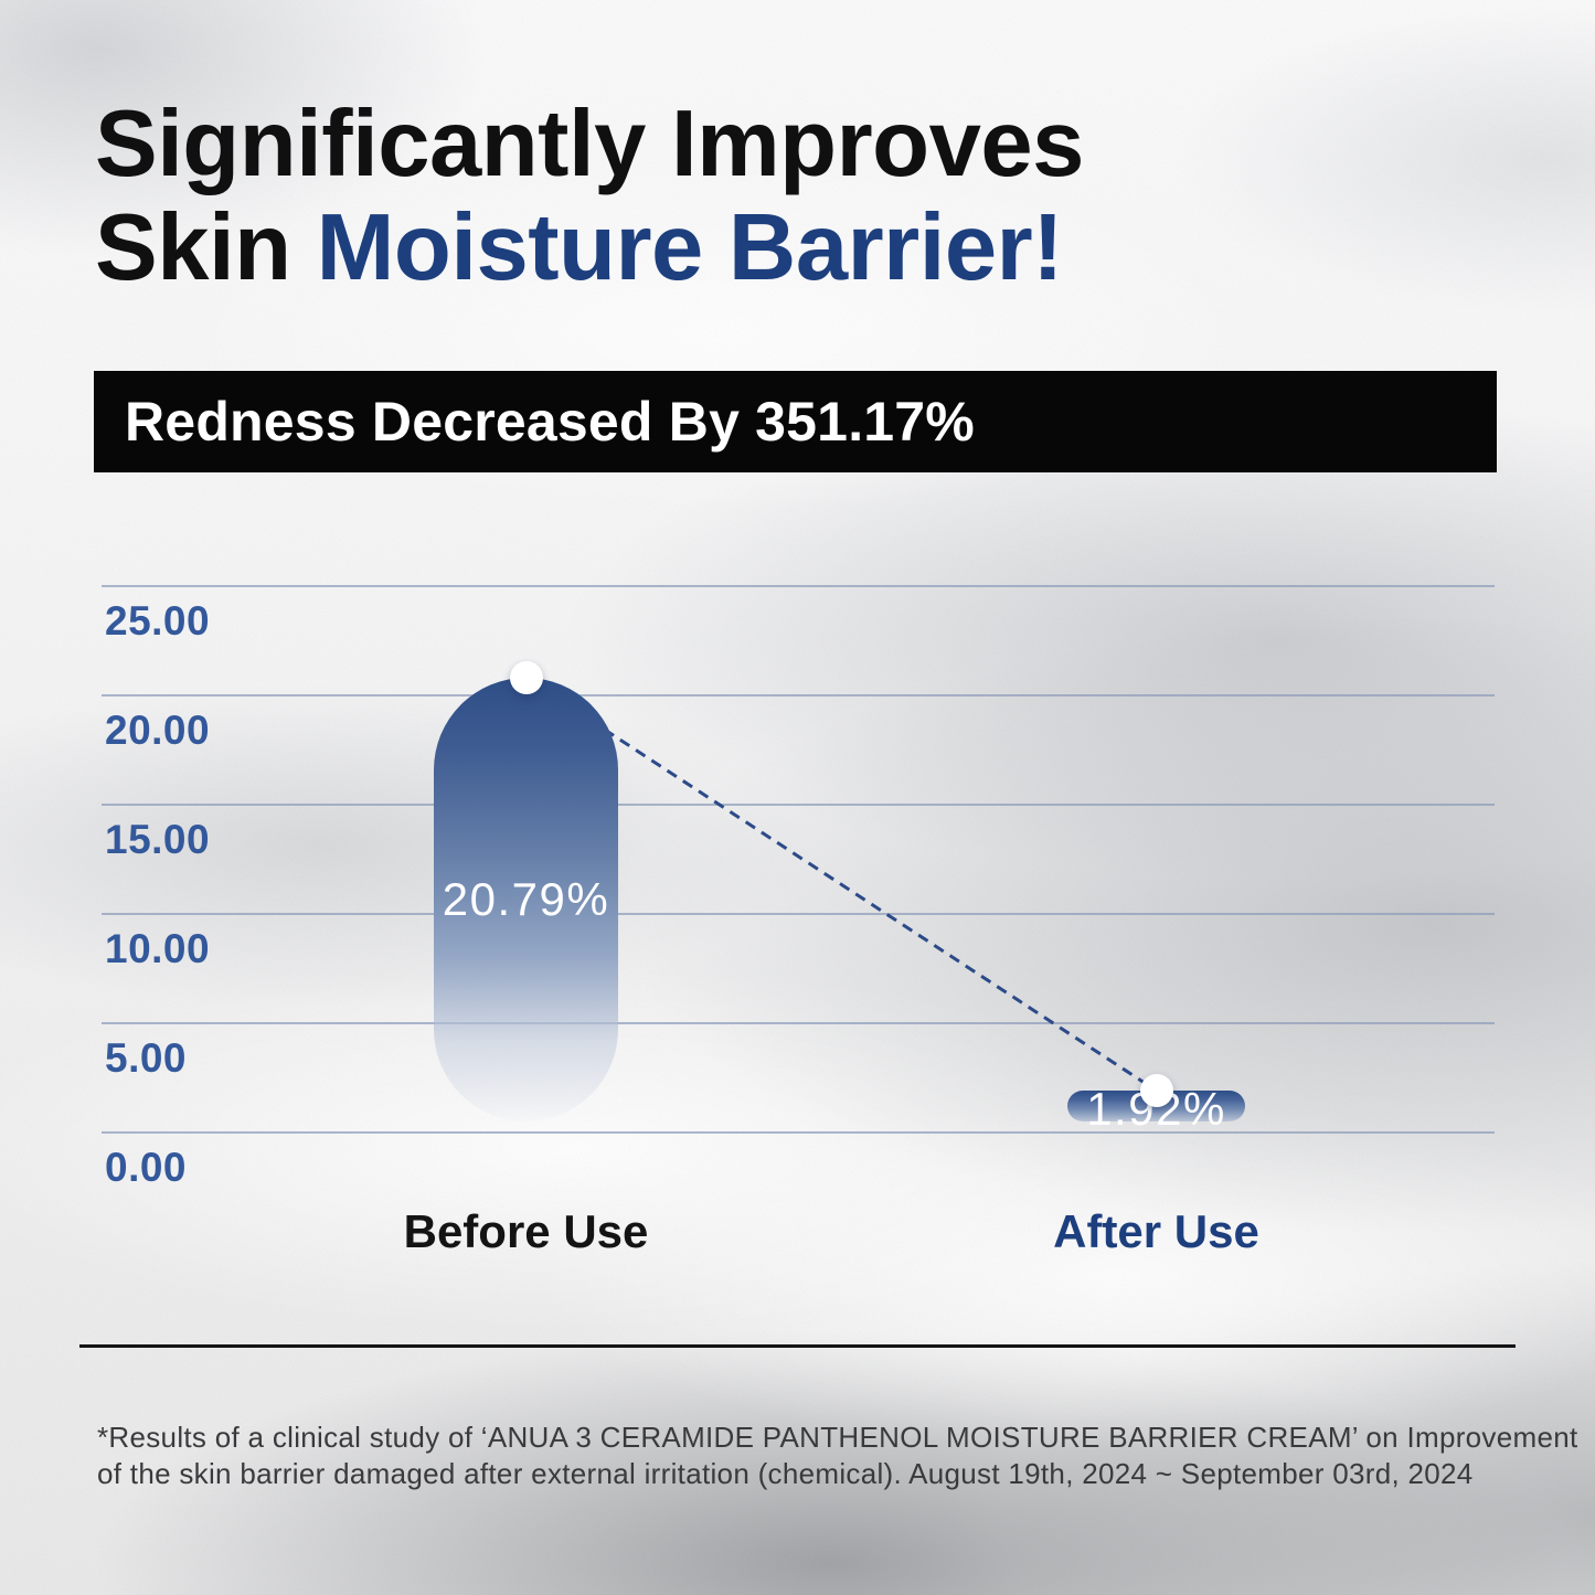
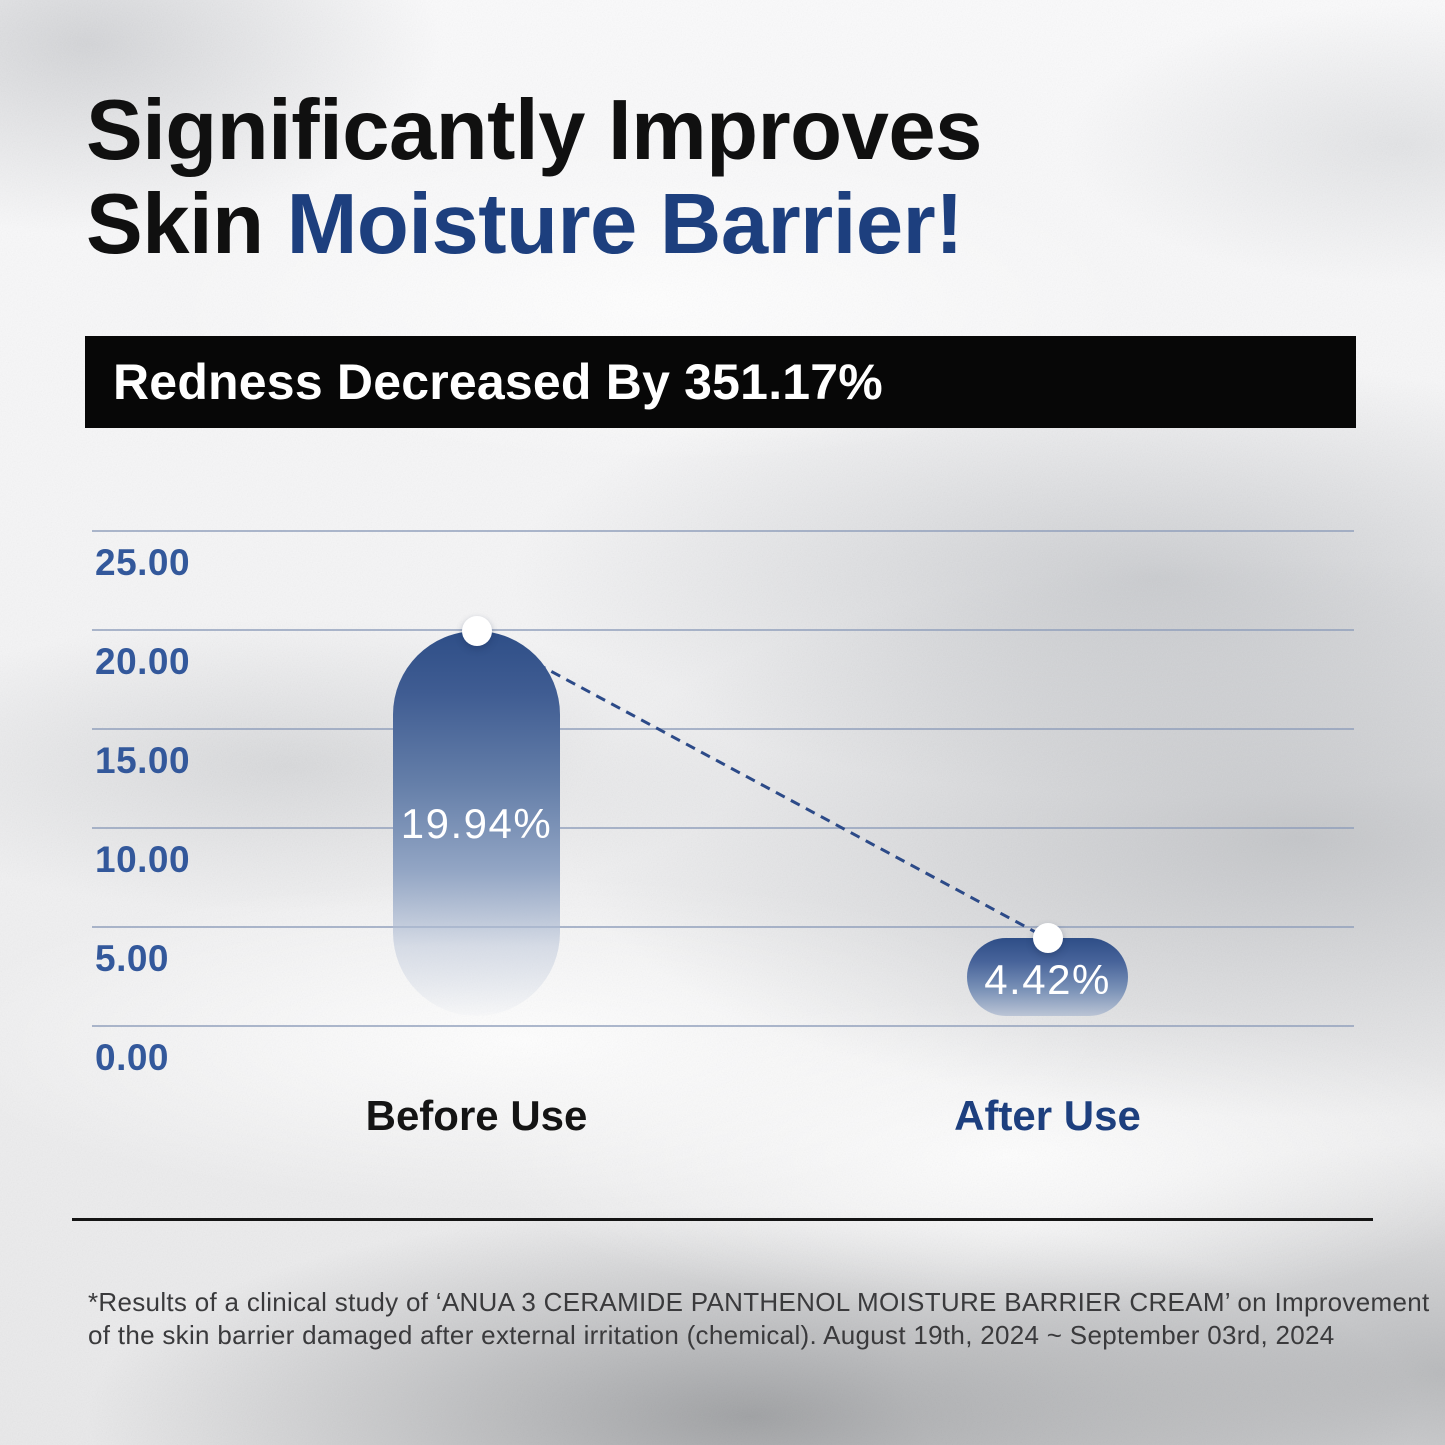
Before Use: 20.79% -> 19.94%
After Use: 1.92% -> 4.42%
